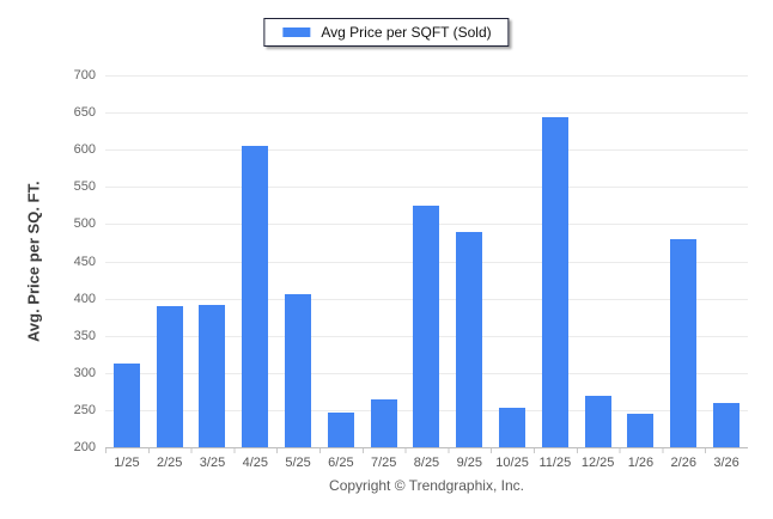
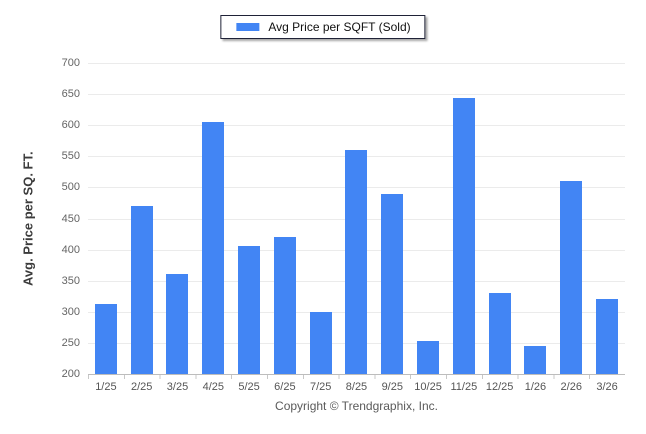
2/25: 390 -> 470
3/25: 390 -> 360
6/25: 250 -> 420
7/25: 260 -> 300
8/25: 520 -> 560
12/25: 270 -> 330
2/26: 480 -> 510
3/26: 260 -> 320
